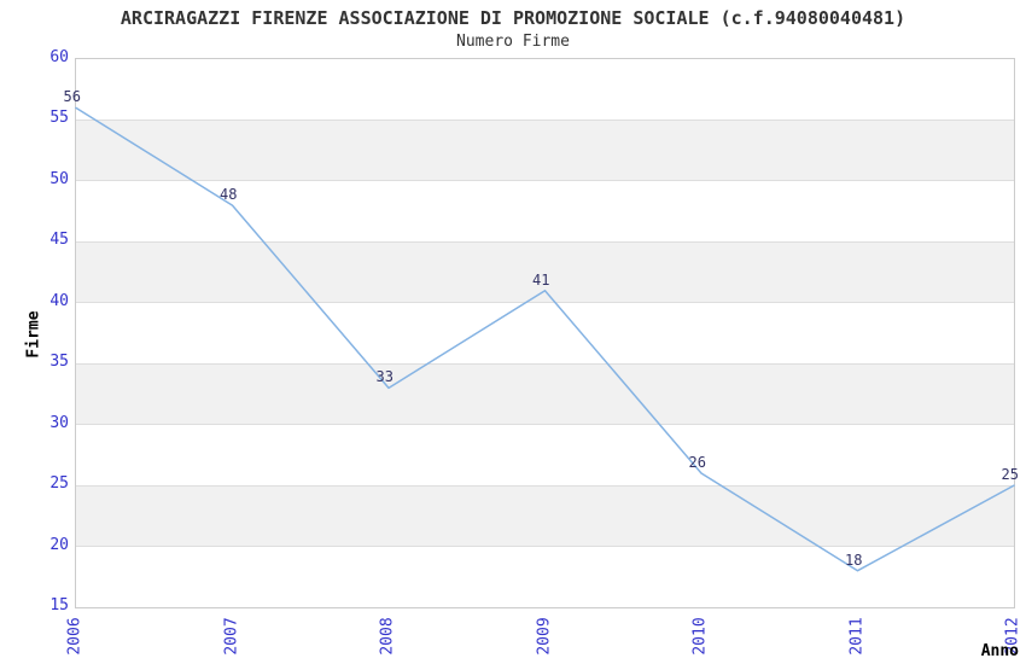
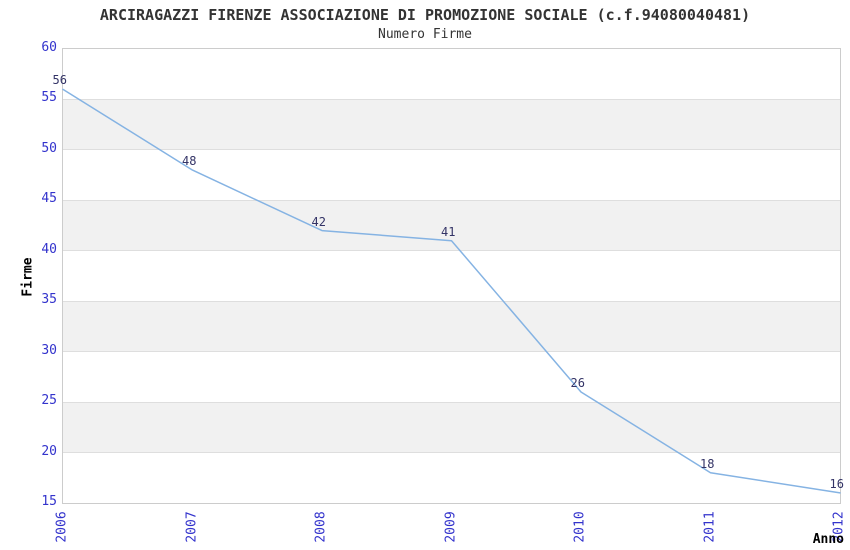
2008: 33 -> 42
2012: 25 -> 16
